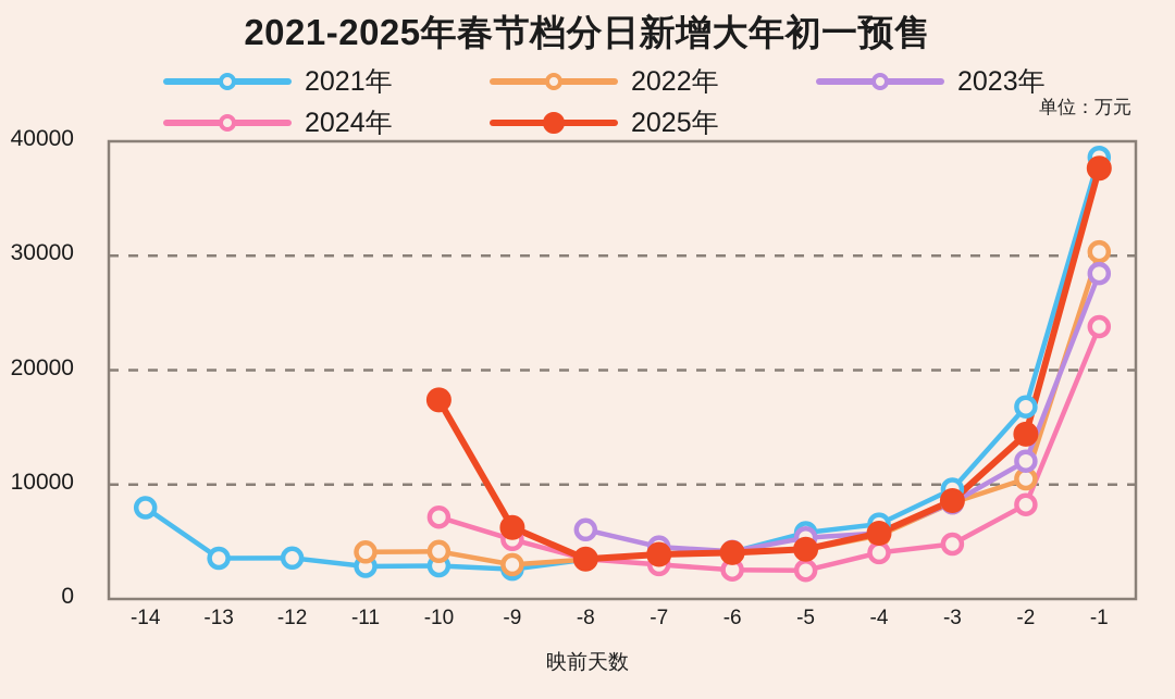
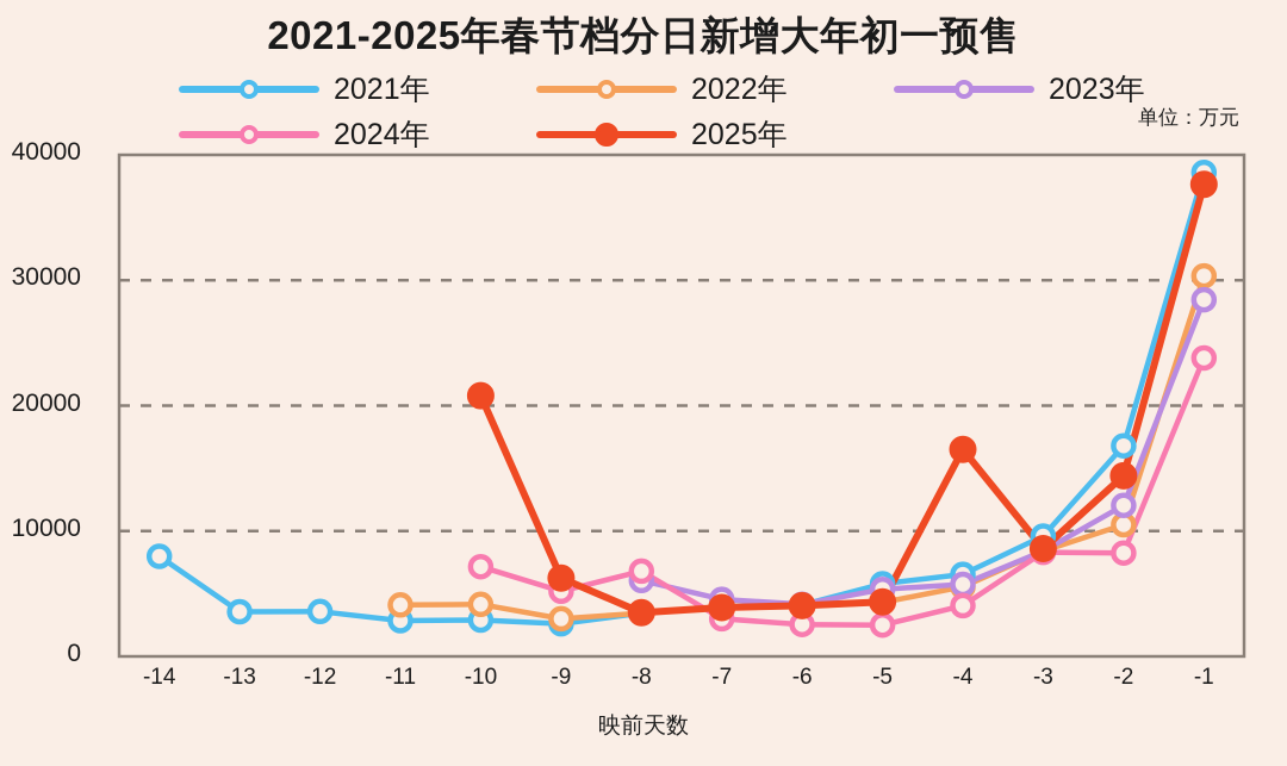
2025年/-10: 17400 -> 20800
2024年/-8: 3500 -> 6800
2025年/-4: 5800 -> 16500
2024年/-3: 4800 -> 8300
